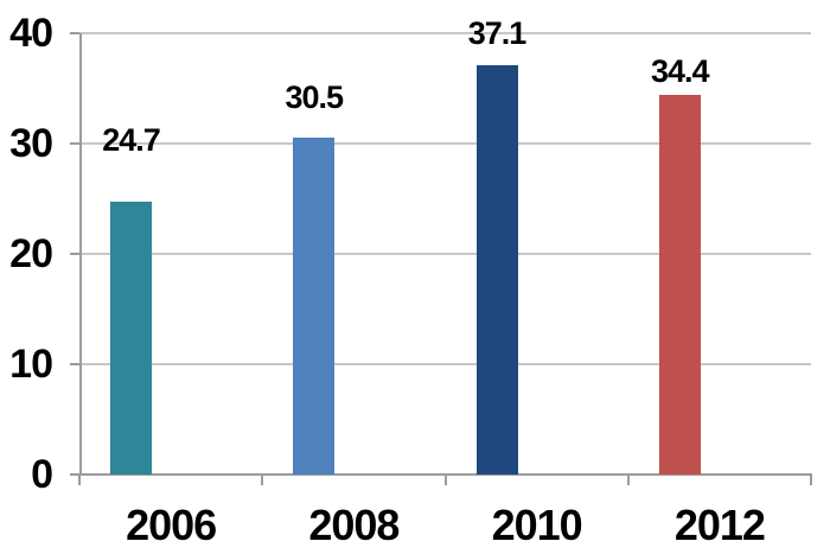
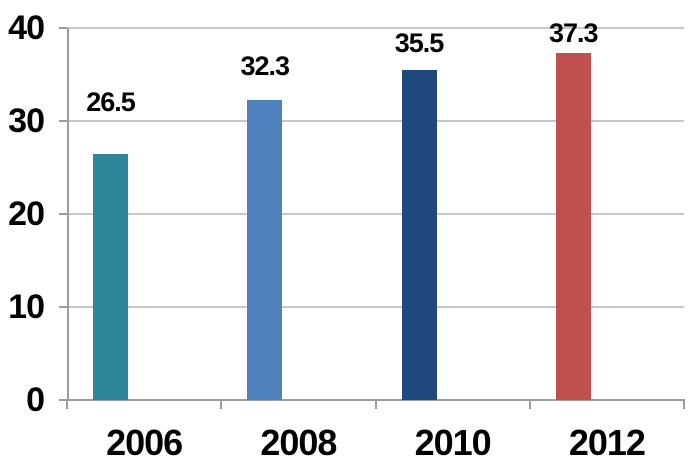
2006: 24.7 -> 26.5
2008: 30.5 -> 32.3
2010: 37.1 -> 35.5
2012: 34.4 -> 37.3
